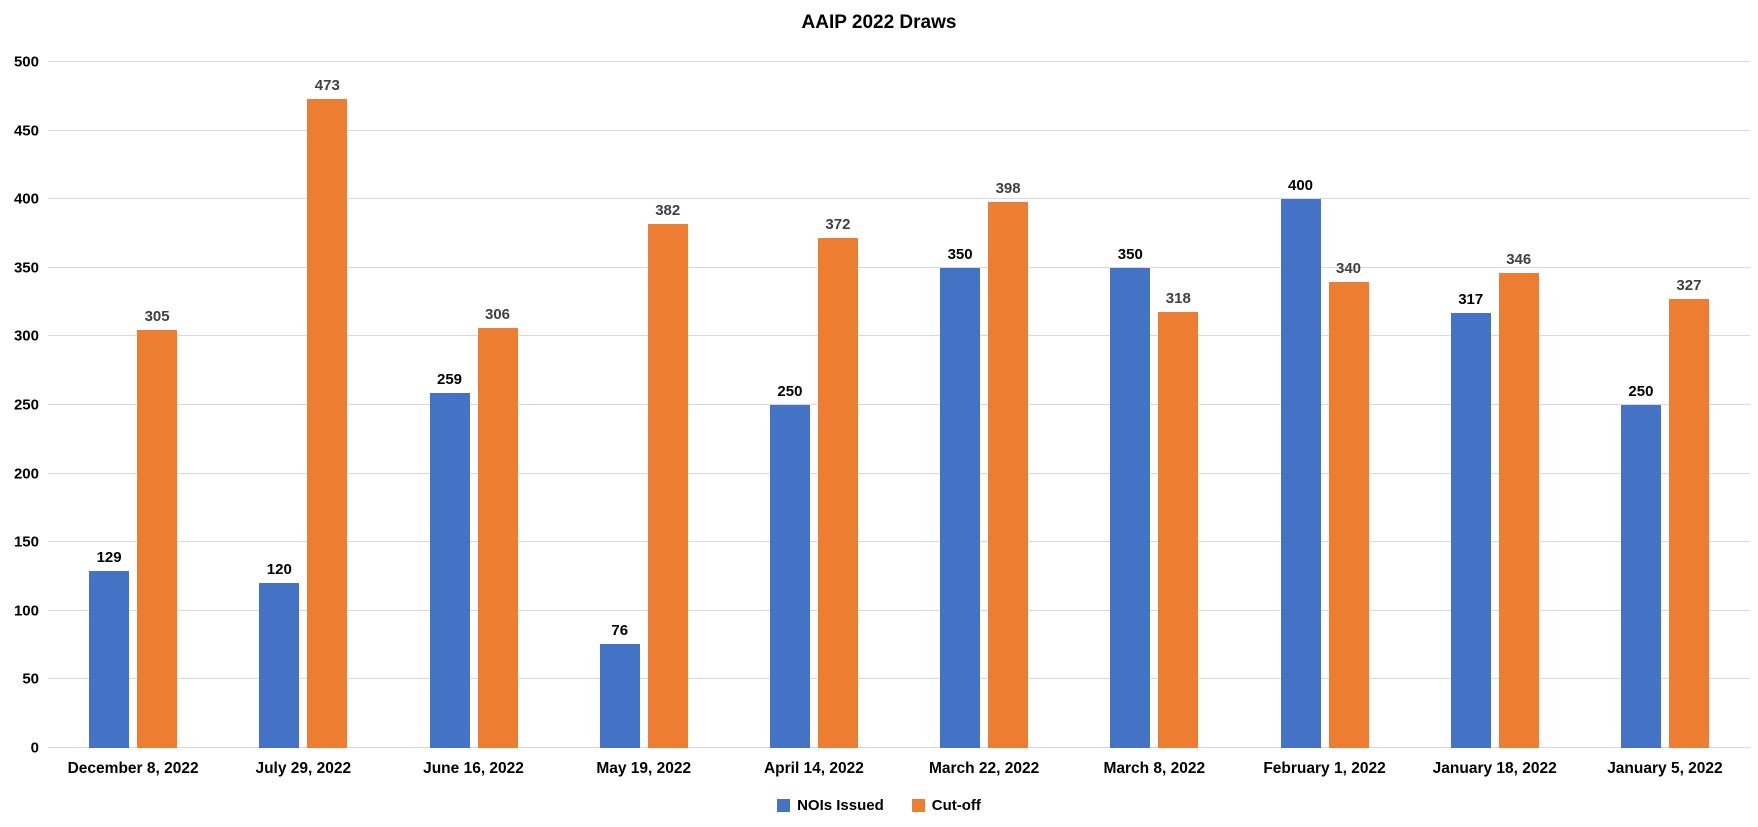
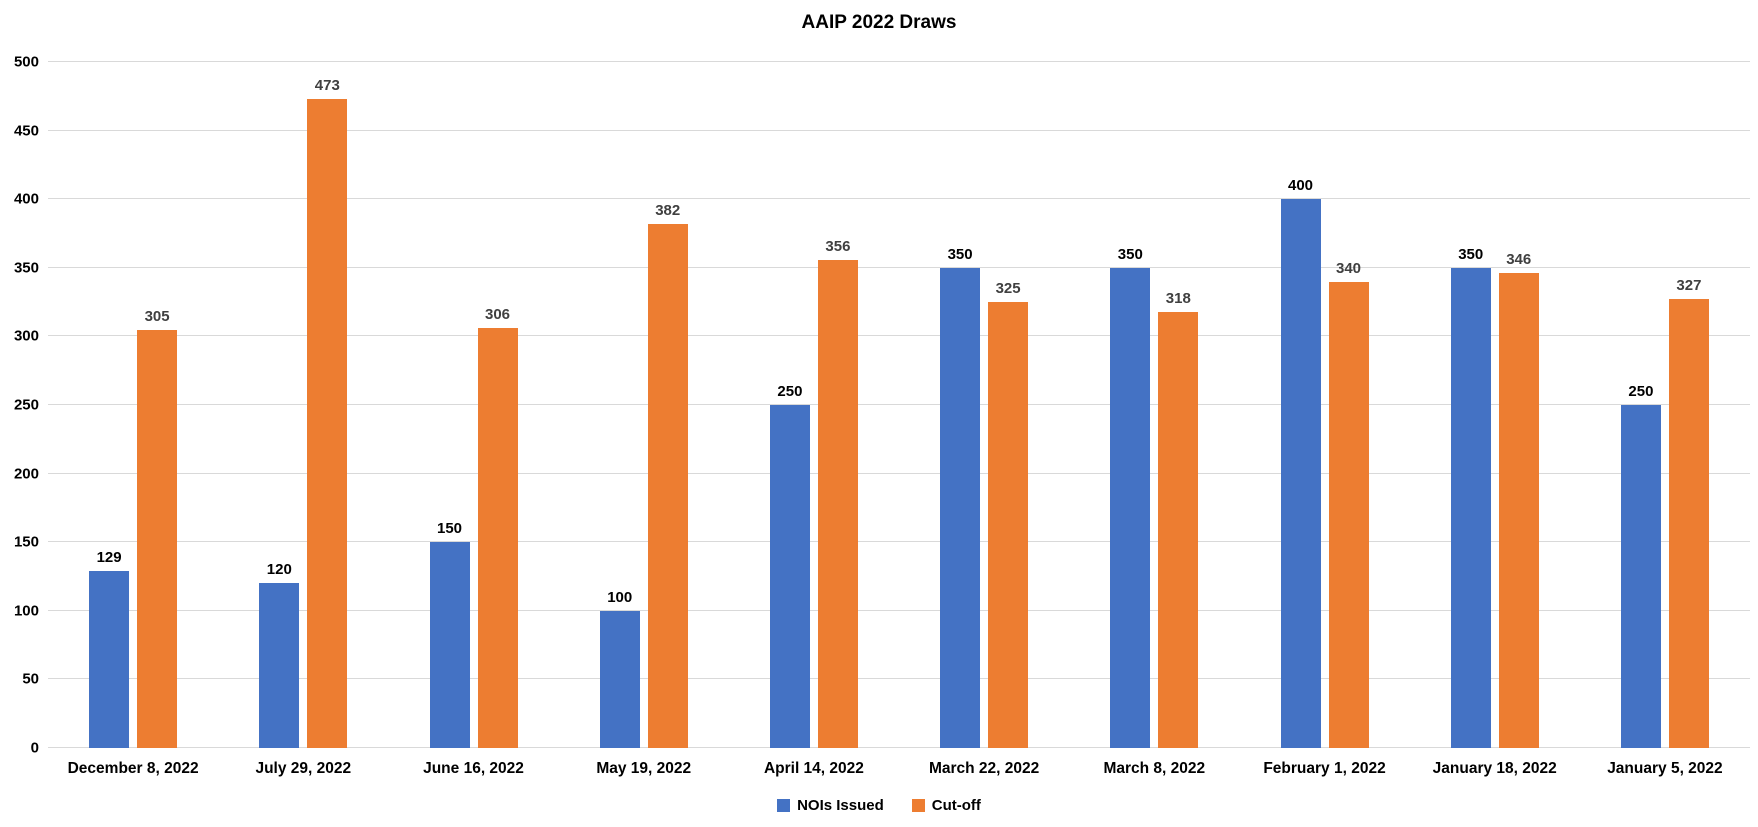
NOIs Issued/June 16, 2022: 259 -> 150
NOIs Issued/May 19, 2022: 76 -> 100
Cut-off/April 14, 2022: 372 -> 356
Cut-off/March 22, 2022: 398 -> 325
NOIs Issued/January 18, 2022: 317 -> 350
